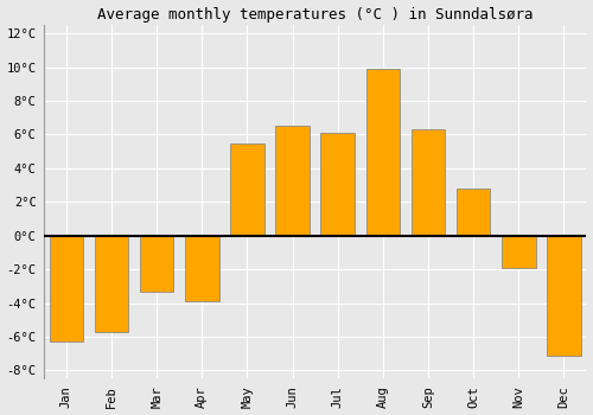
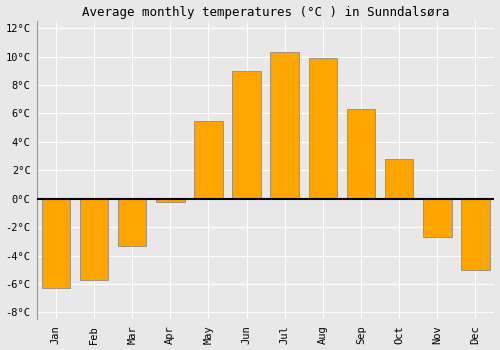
Apr: -3.9°C -> -0.2°C
Jun: 6.5°C -> 9.0°C
Jul: 6.1°C -> 10.3°C
Nov: -1.9°C -> -2.7°C
Dec: -7.1°C -> -5.0°C
